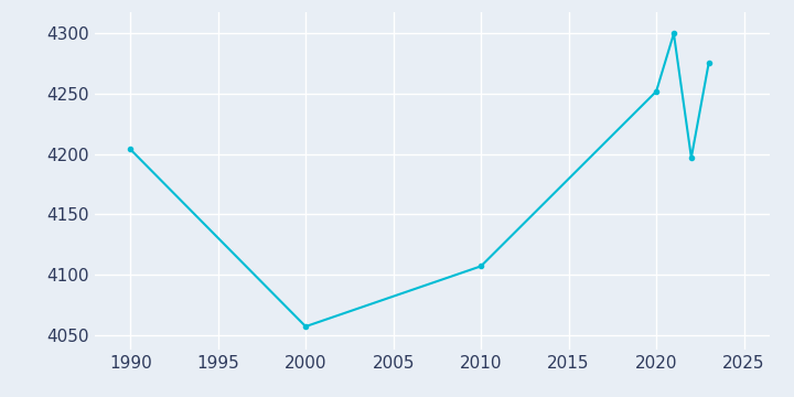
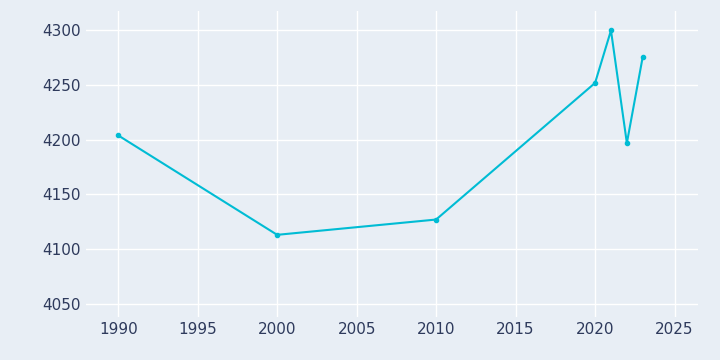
2000: 4057 -> 4113
2010: 4107 -> 4127
